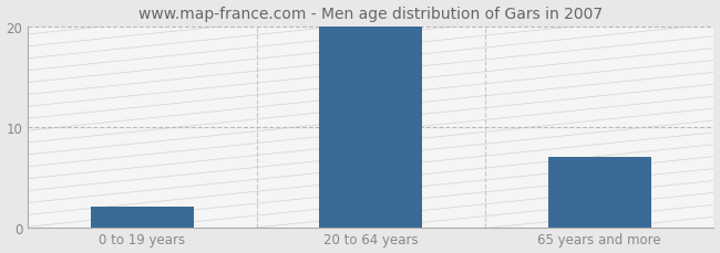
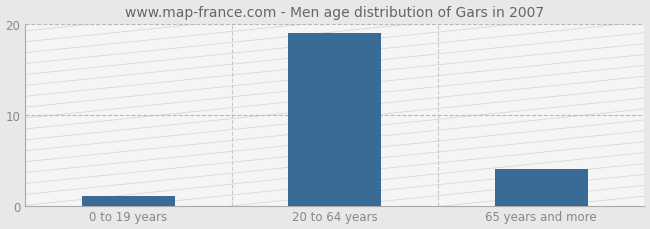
0 to 19 years: 2 -> 1
20 to 64 years: 20 -> 19
65 years and more: 7 -> 4
